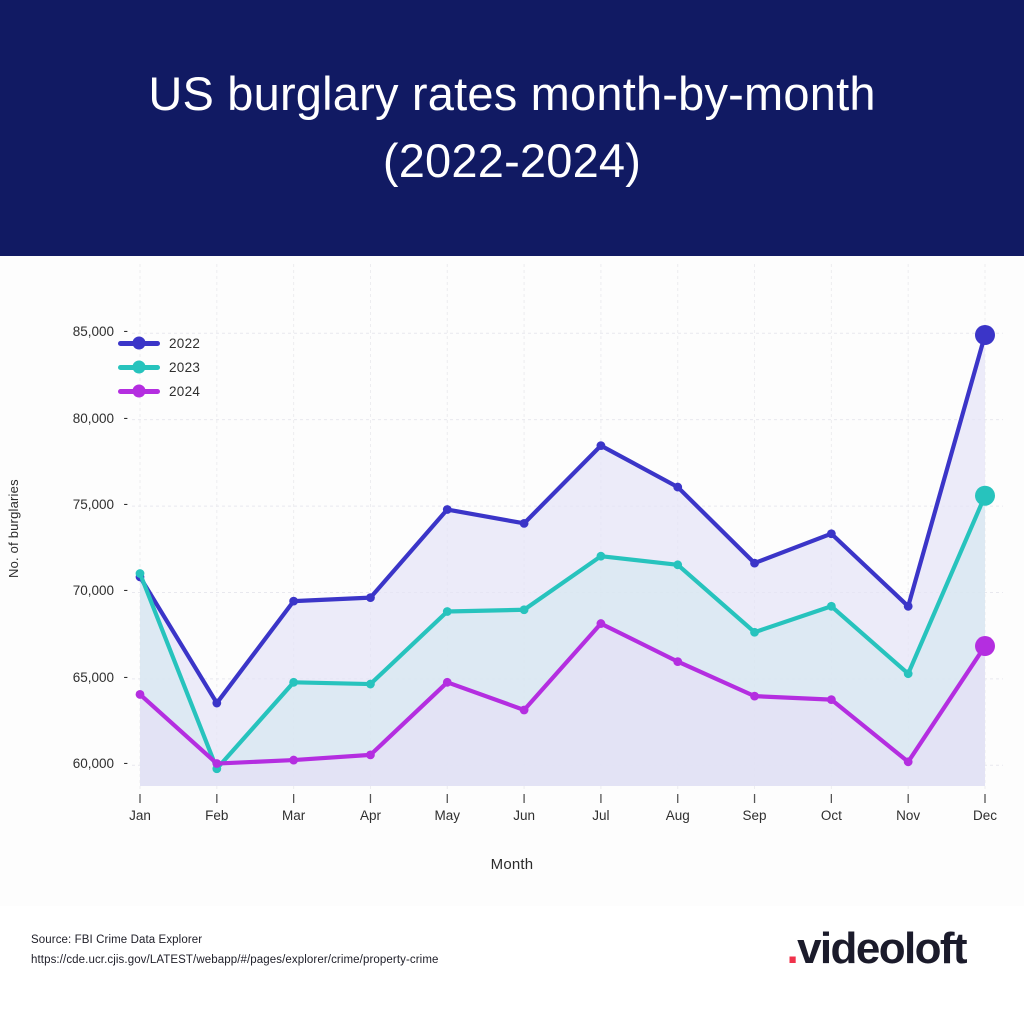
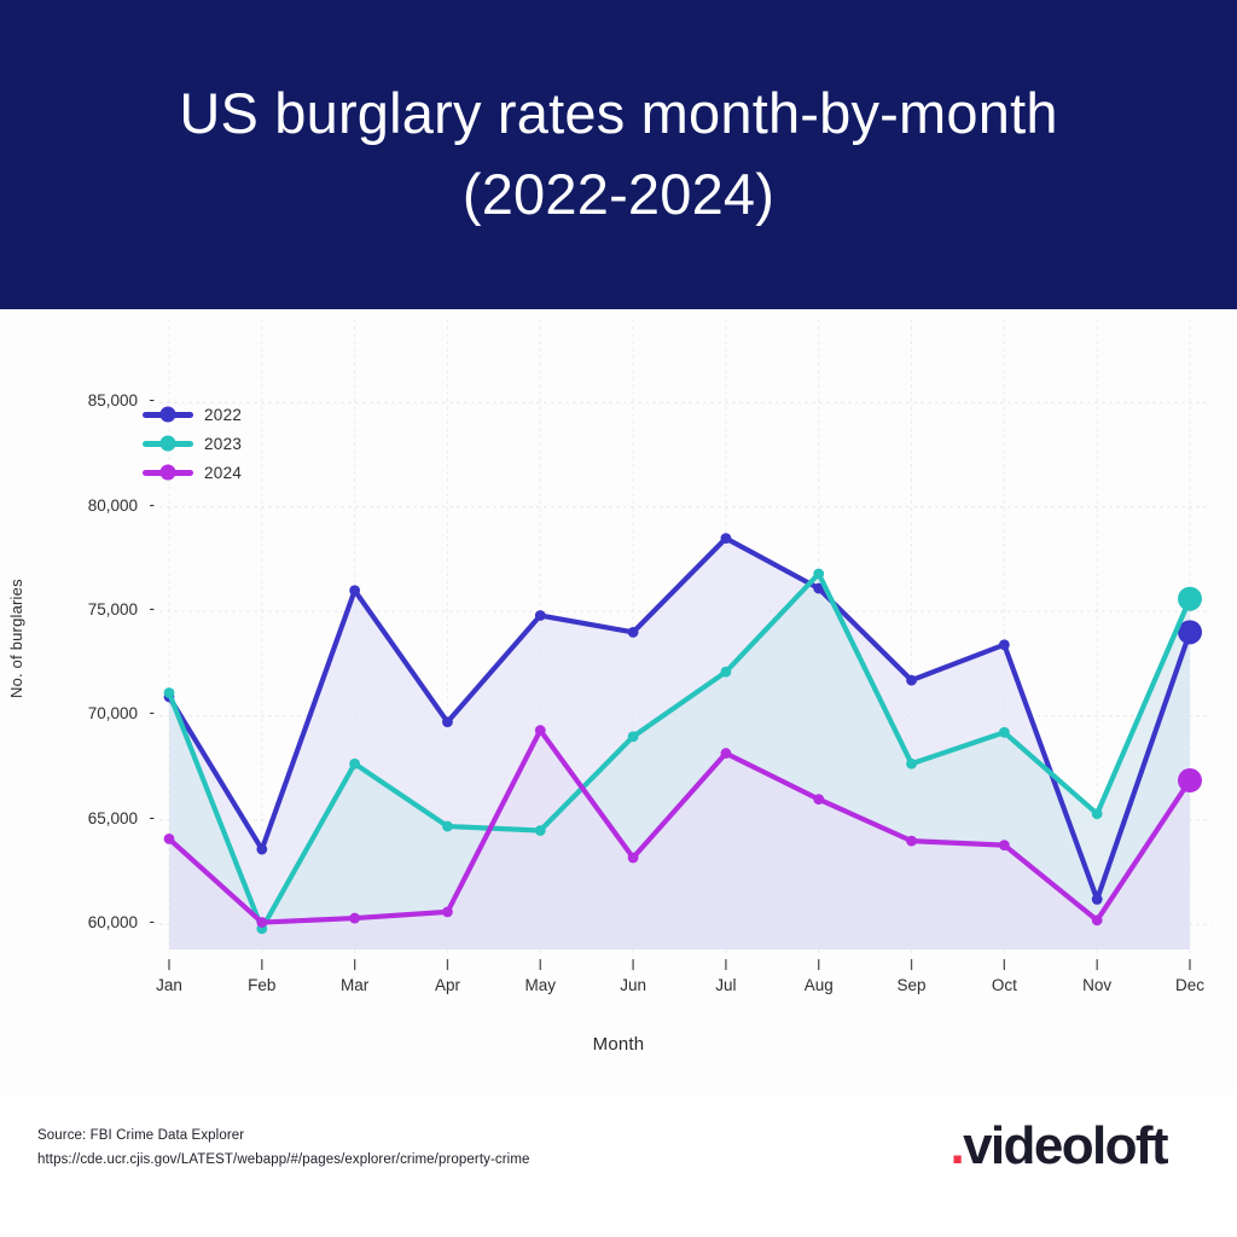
2022/Mar: 69500 -> 76000
2023/Mar: 64800 -> 67700
2023/May: 68900 -> 64500
2024/May: 64800 -> 69300
2023/Aug: 71600 -> 76800
2022/Nov: 69200 -> 61200
2022/Dec: 84900 -> 74000
